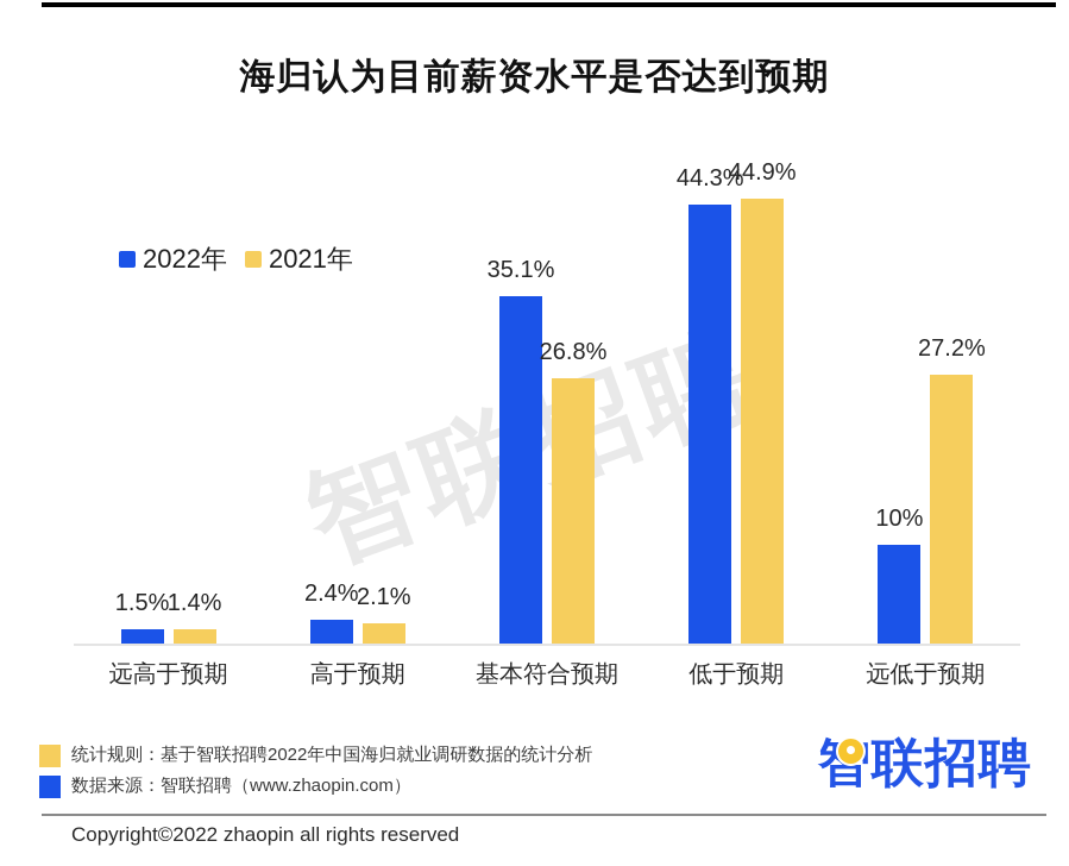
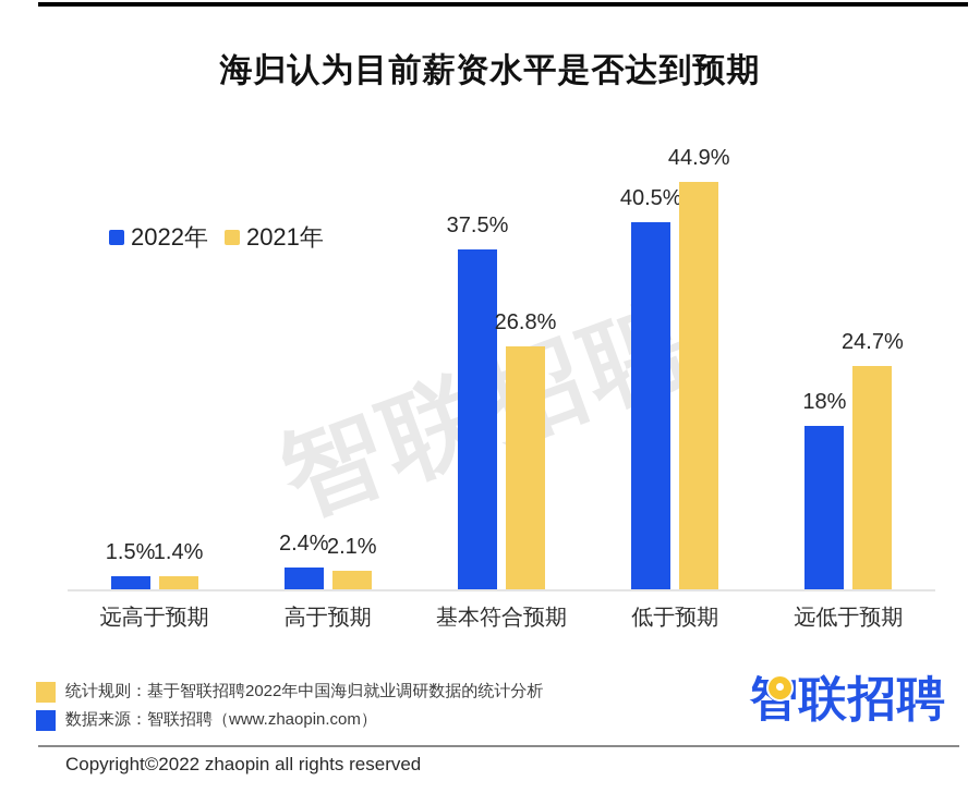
2022年/基本符合预期: 35.1% -> 37.5%
2022年/低于预期: 44.3% -> 40.5%
2022年/远低于预期: 10% -> 18%
2021年/远低于预期: 27.2% -> 24.7%
